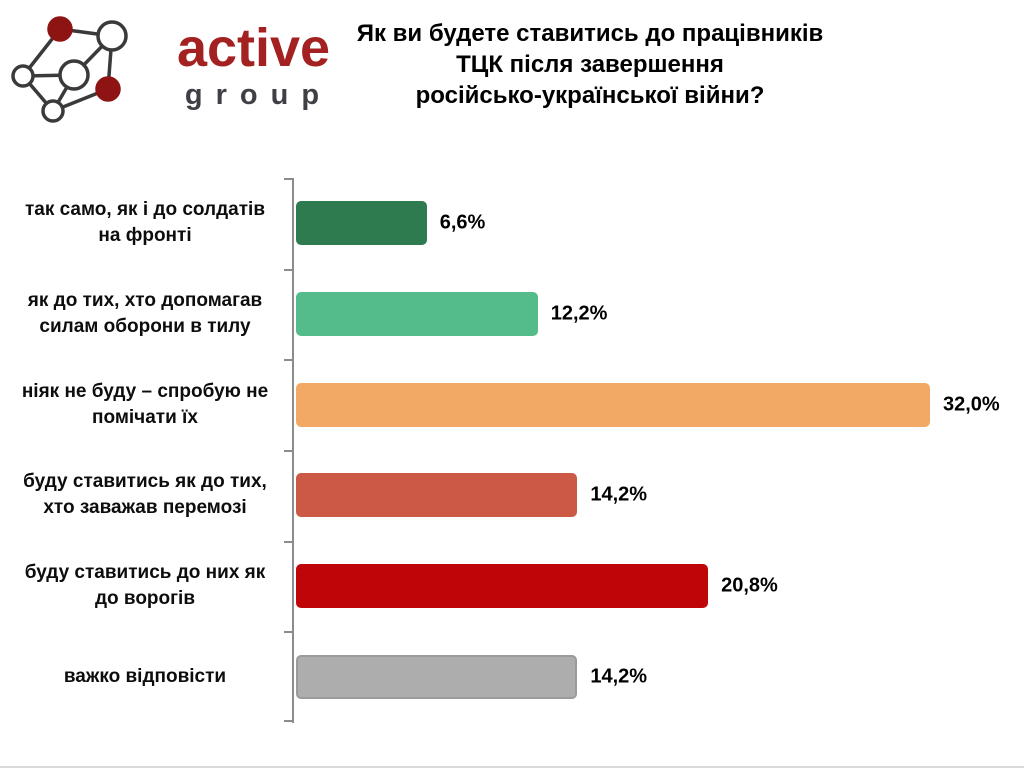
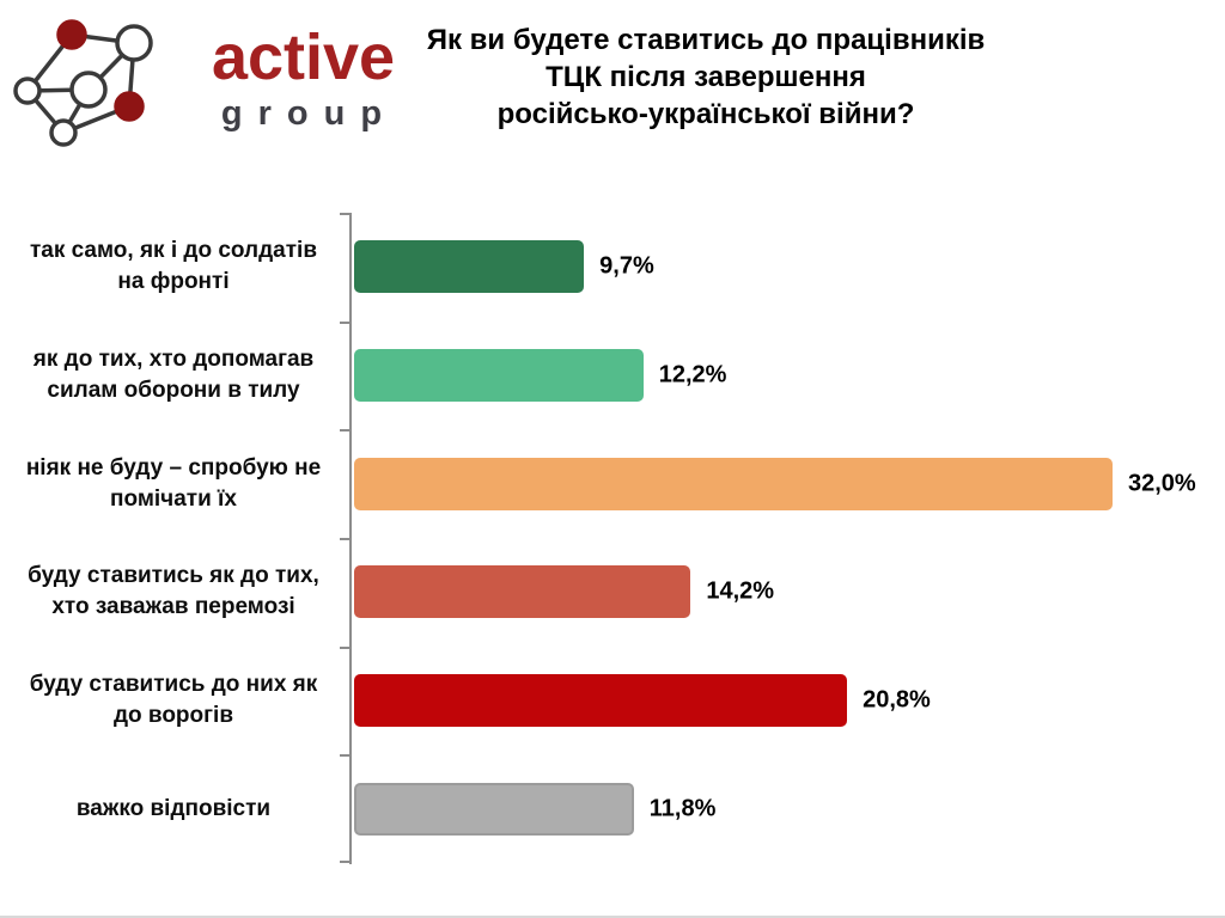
так само, як і до солдатів на фронті: 6,6% -> 9,7%
важко відповісти: 14,2% -> 11,8%
